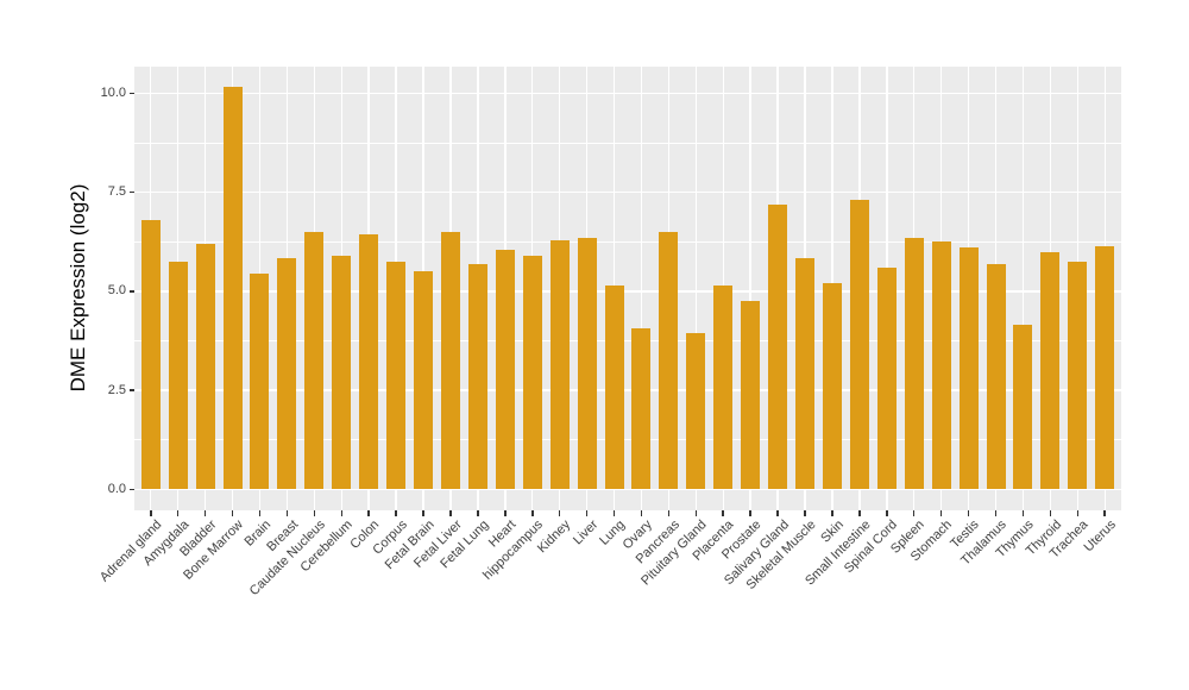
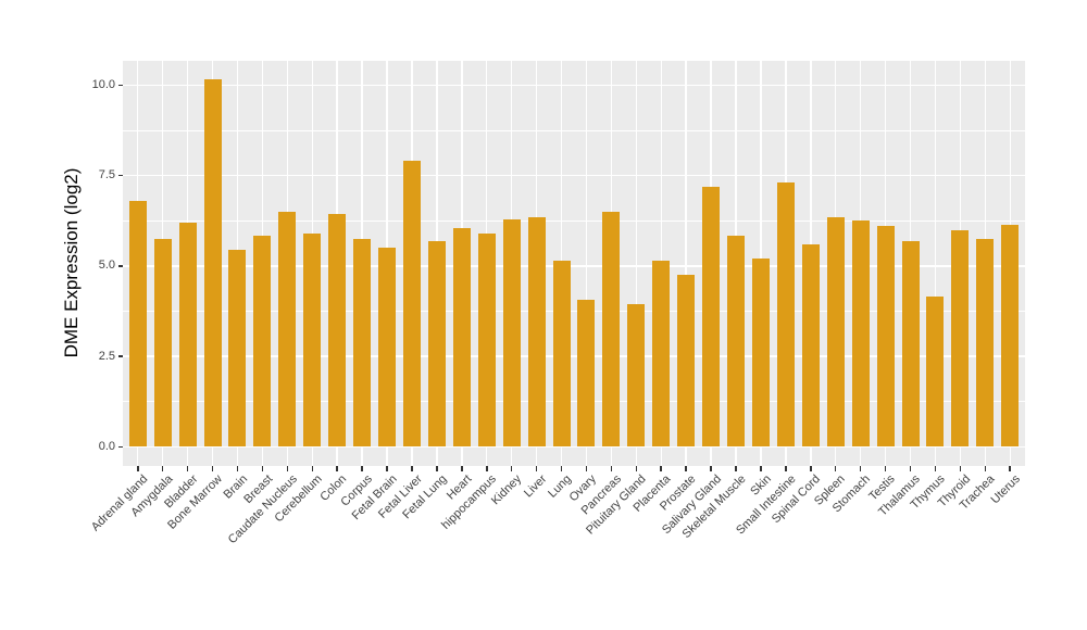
Fetal Liver: 6.5 -> 7.9
